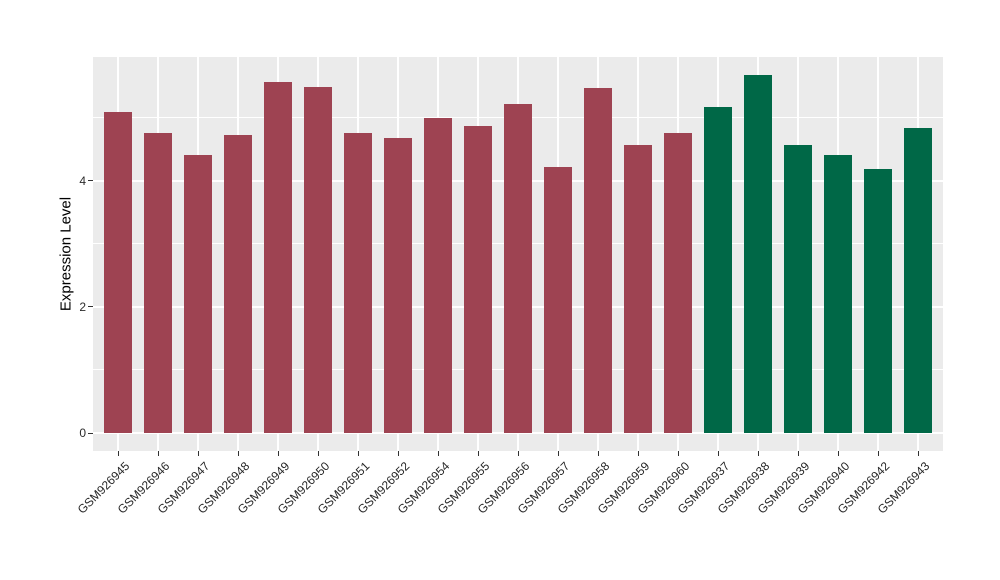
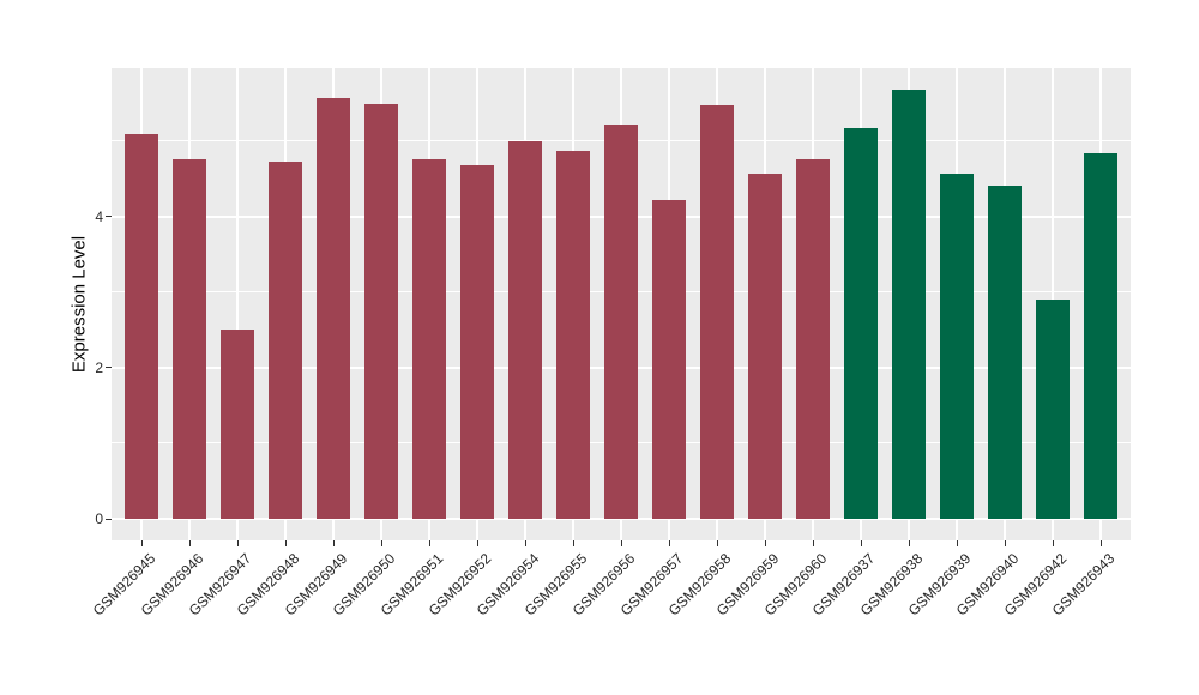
GSM926947: 4.4 -> 2.5
GSM926942: 4.2 -> 2.9
